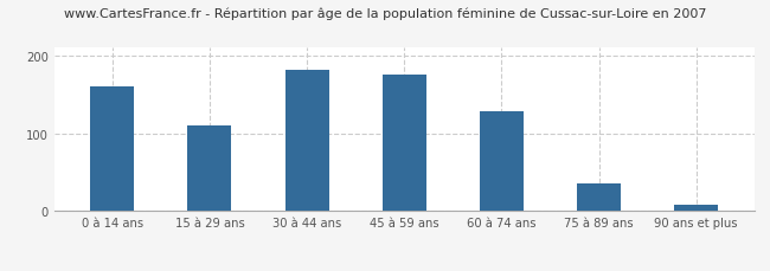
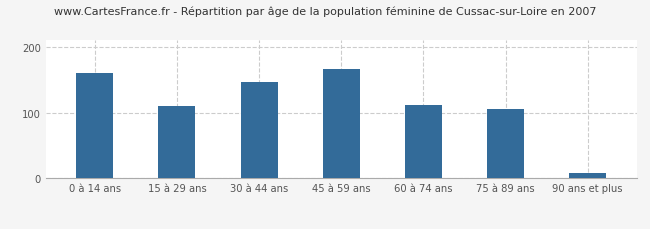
30 à 44 ans: 181 -> 146
45 à 59 ans: 175 -> 166
60 à 74 ans: 128 -> 112
75 à 89 ans: 35 -> 106
